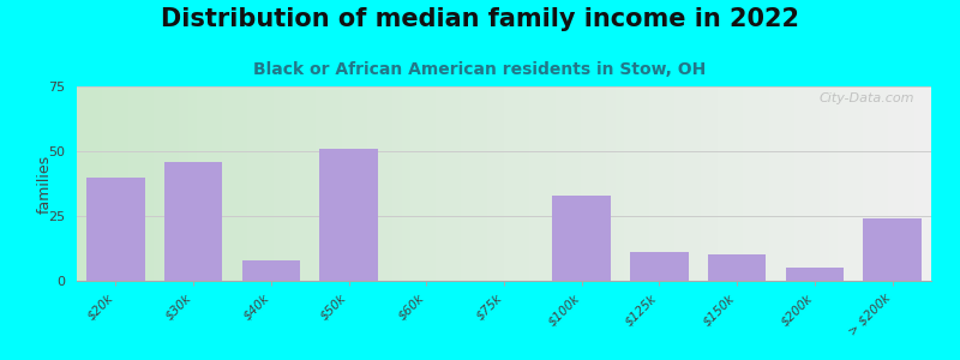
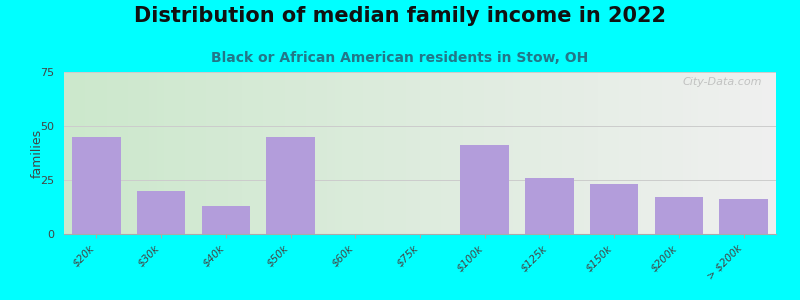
$20k: 40 -> 45
$30k: 46 -> 20
$40k: 8 -> 13
$50k: 51 -> 45
$100k: 33 -> 41
$125k: 11 -> 26
$150k: 10 -> 23
$200k: 5 -> 17
> $200k: 24 -> 16
